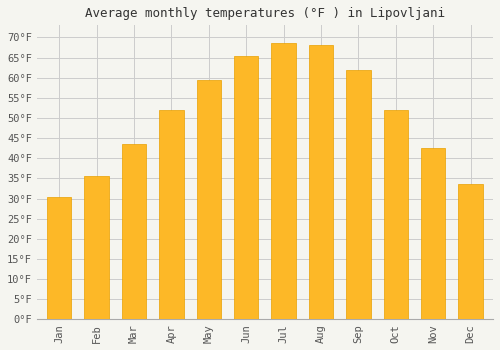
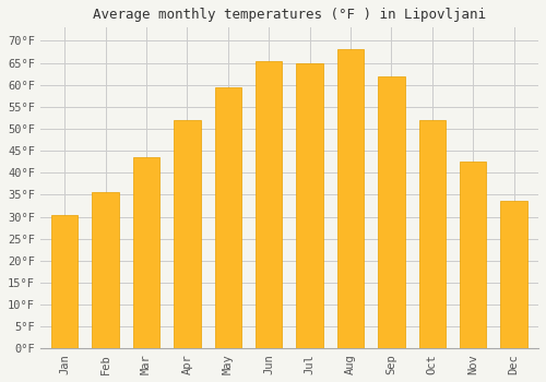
Jul: 68.5°F -> 65.0°F
